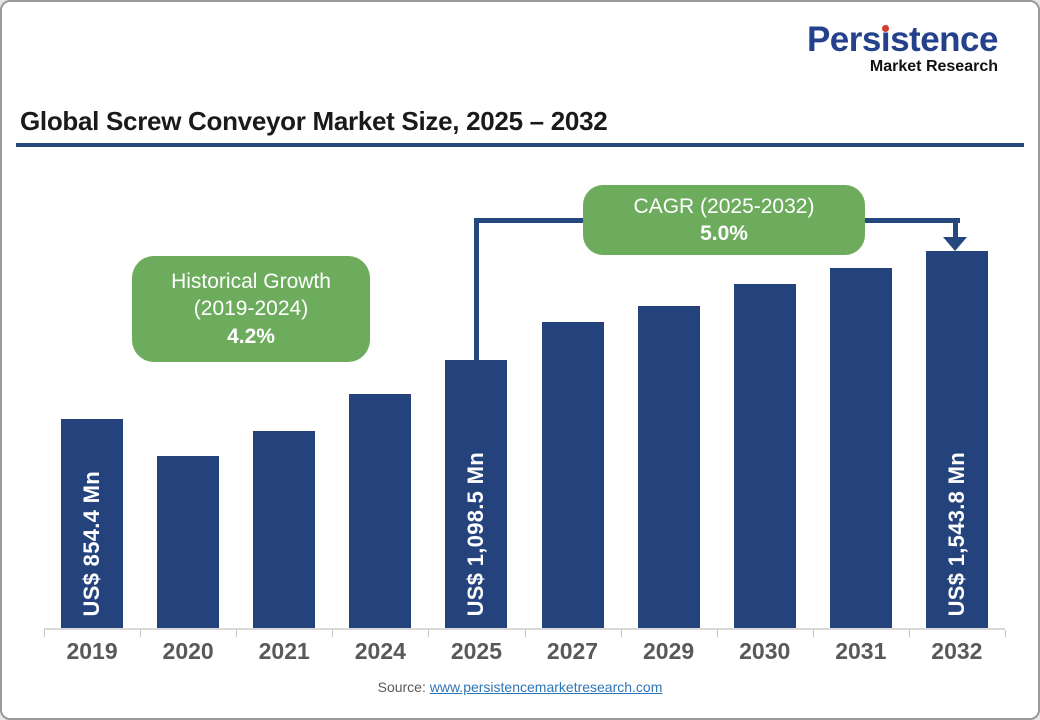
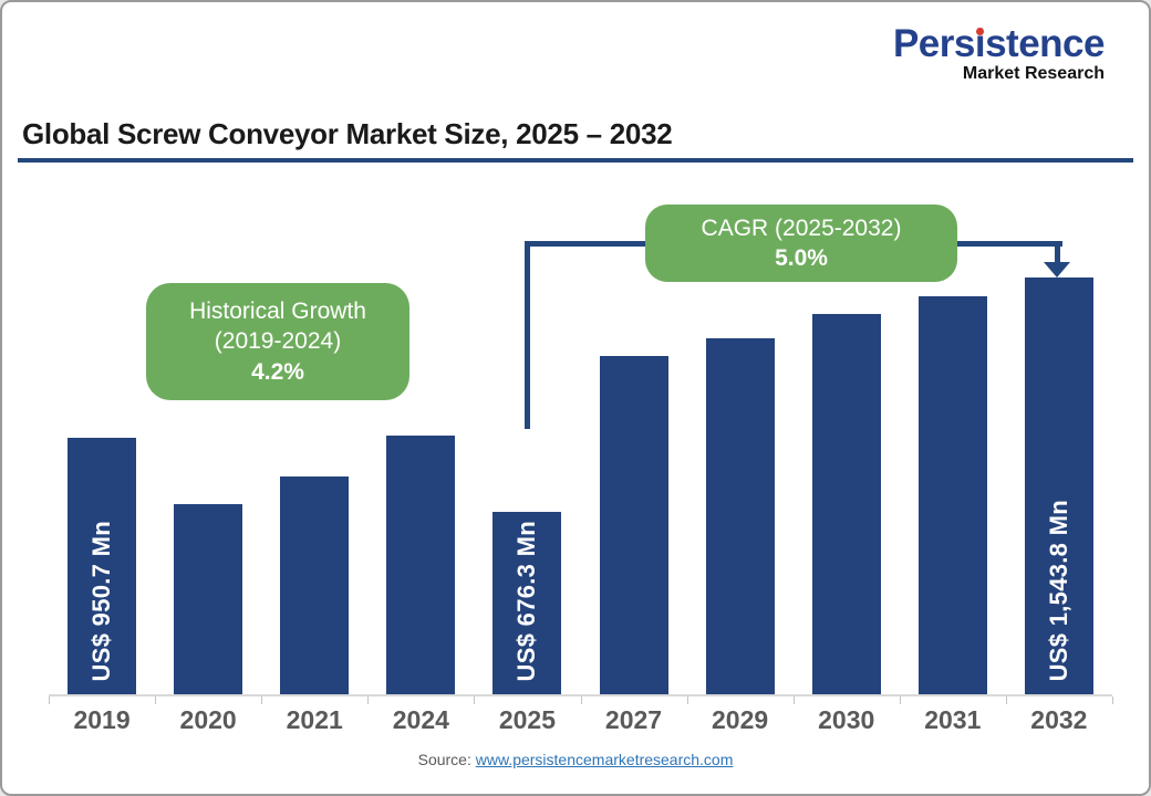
2019: 854.4 -> 950.7
2025: 1,098.5 -> 676.3
